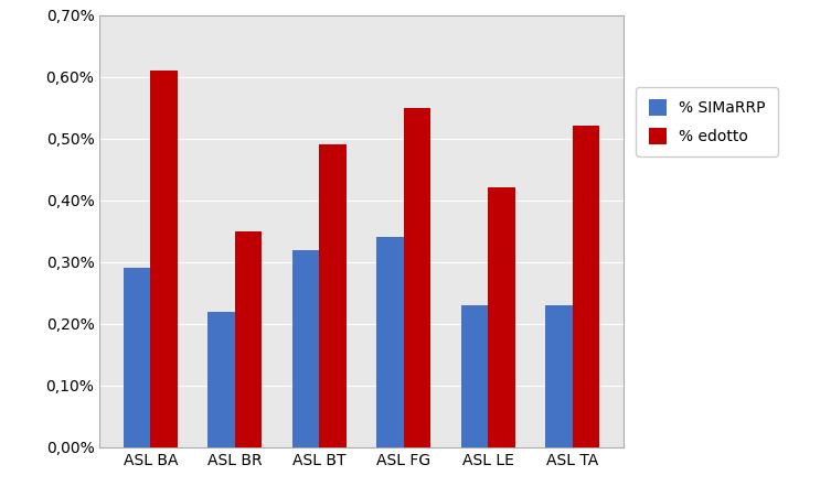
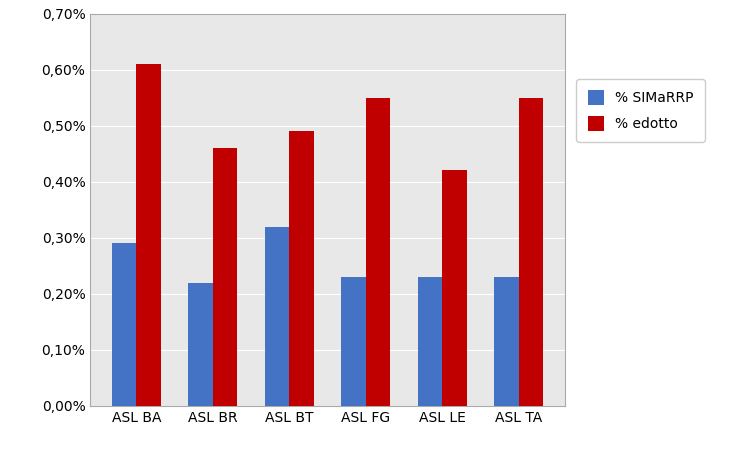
% edotto/ASL BR: 0,35% -> 0,46%
% SIMaRRP/ASL FG: 0,34% -> 0,23%
% edotto/ASL TA: 0,52% -> 0,55%
